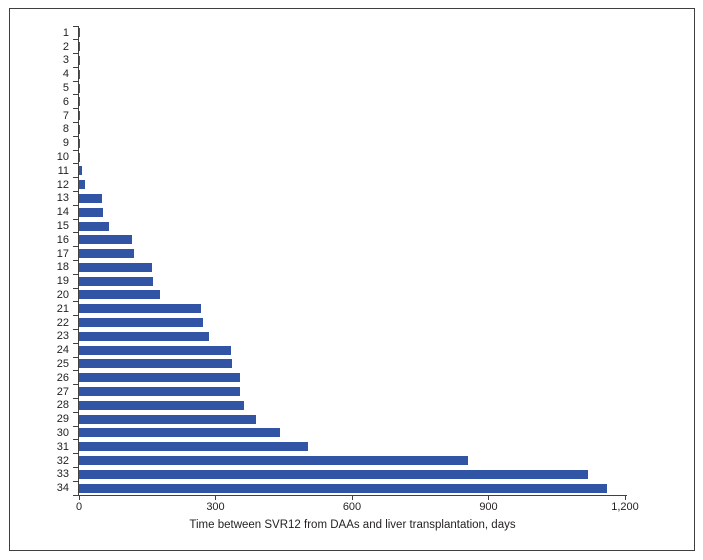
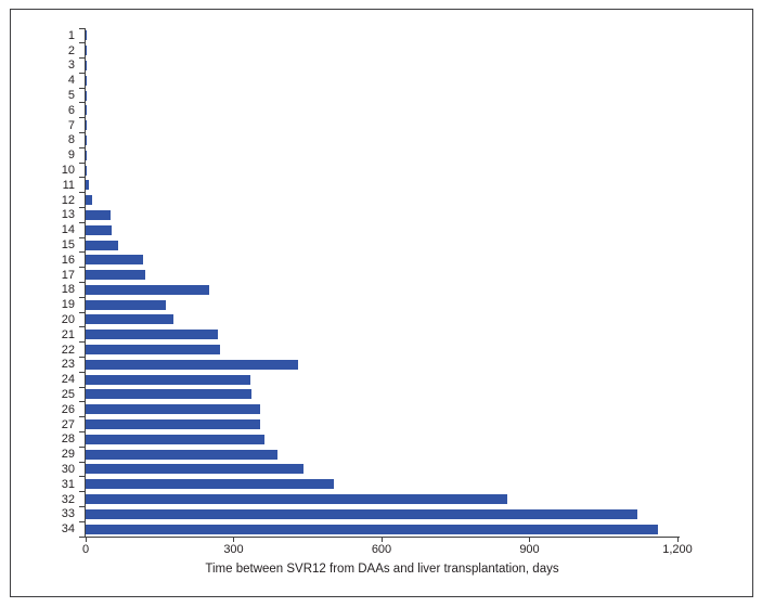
18: 160 -> 250
23: 290 -> 430
